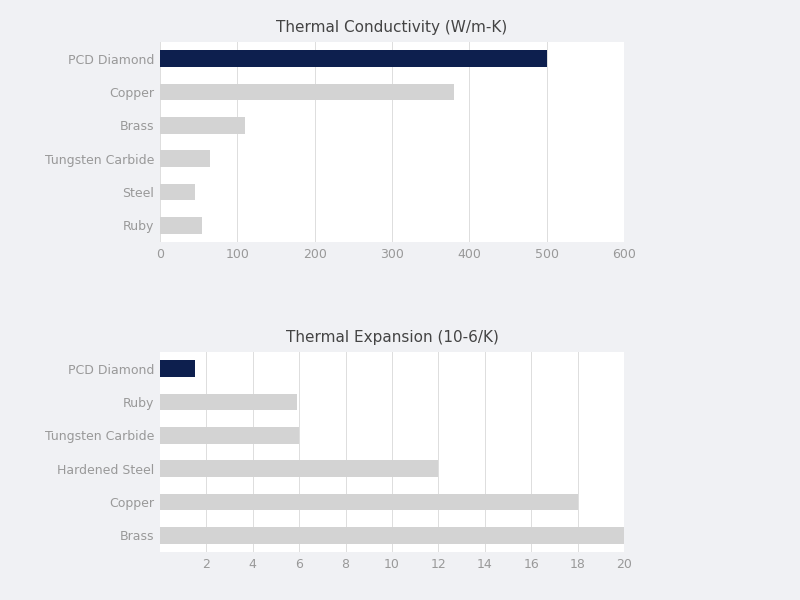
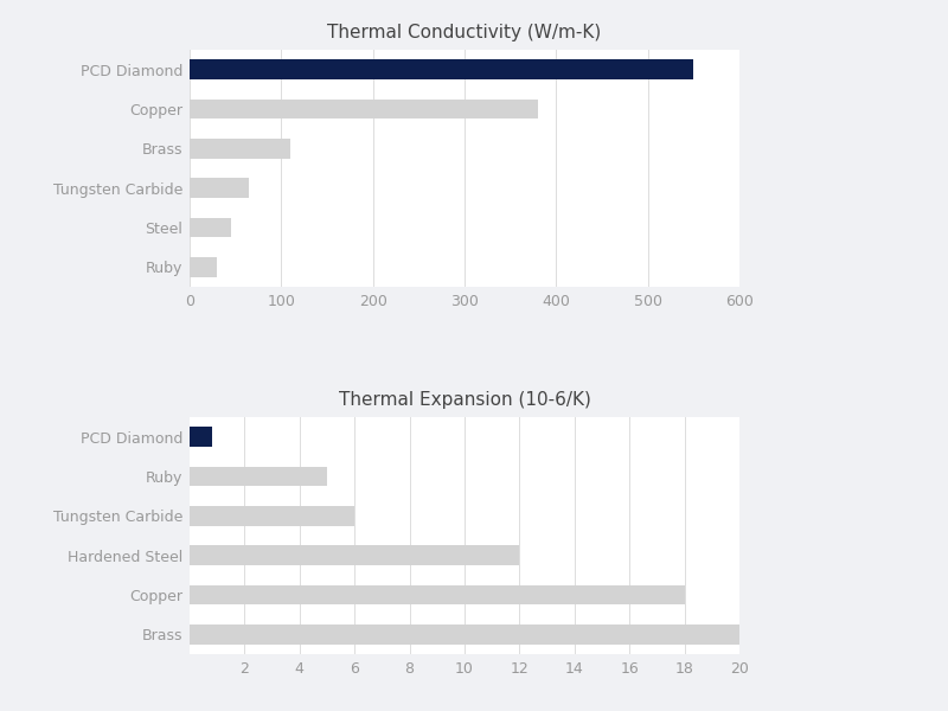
Thermal Conductivity (W/m-K)/PCD Diamond: 500 -> 550
Thermal Conductivity (W/m-K)/Ruby: 54 -> 30
Thermal Expansion (10-6/K)/PCD Diamond: 1.5 -> 0.8
Thermal Expansion (10-6/K)/Ruby: 5.9 -> 5.0
